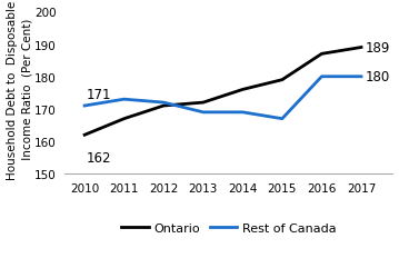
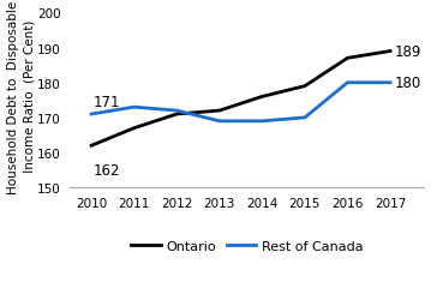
Rest of Canada/2015: 167 -> 170
